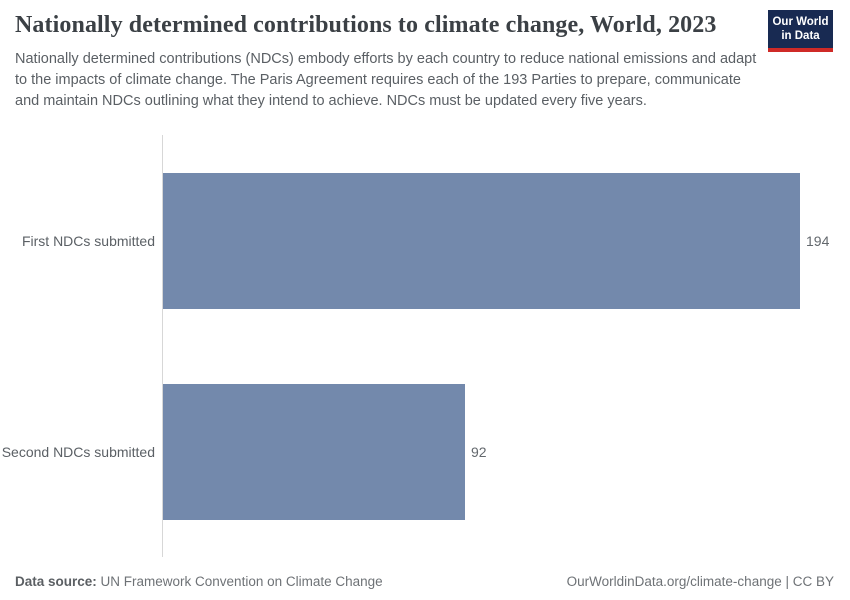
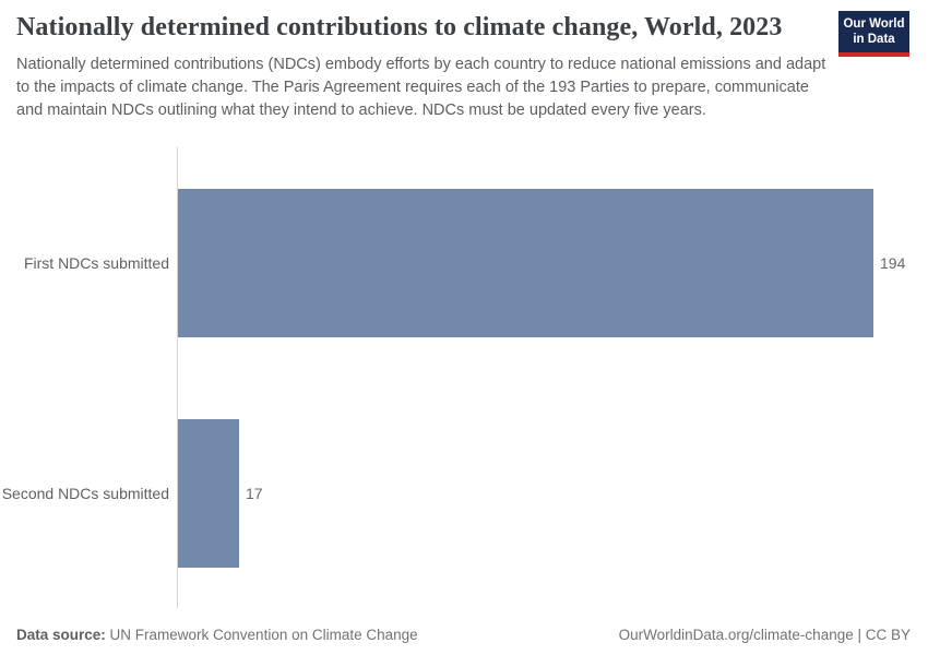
Second NDCs submitted: 92 -> 17
